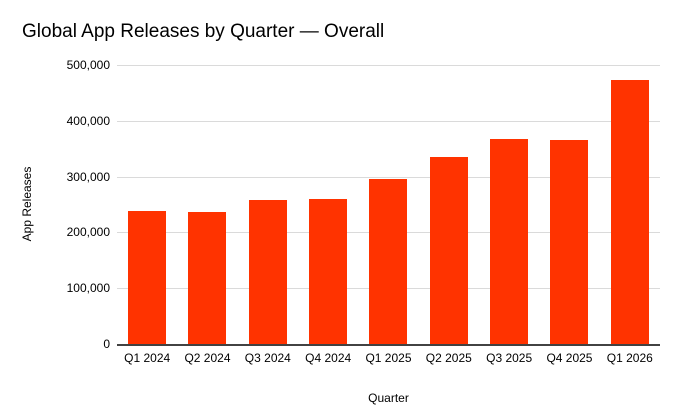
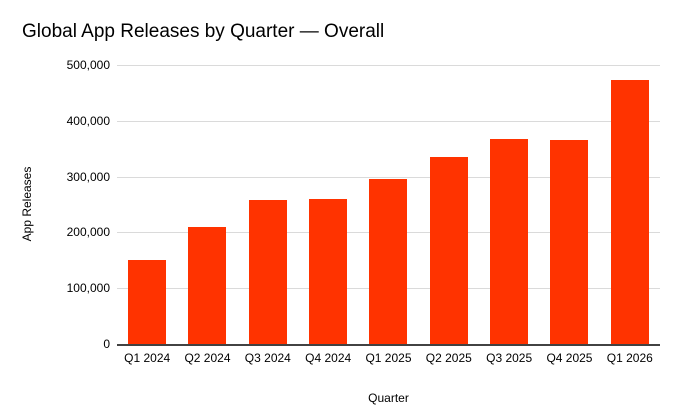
Q1 2024: 240000 -> 150000
Q2 2024: 240000 -> 210000
